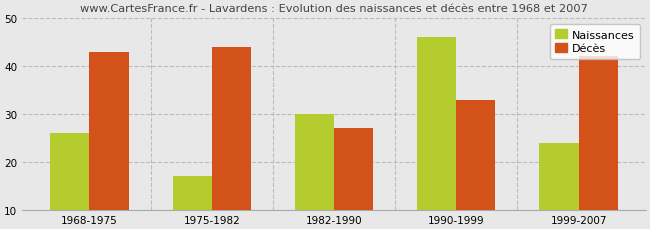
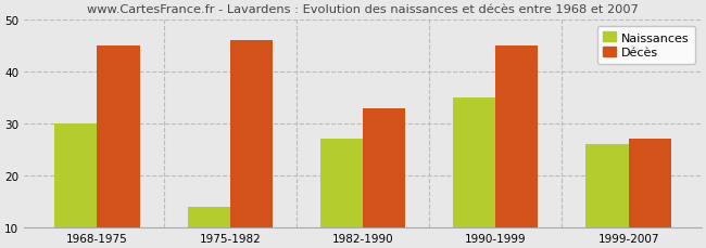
Naissances/1968-1975: 26 -> 30
Décès/1968-1975: 43 -> 45
Naissances/1975-1982: 17 -> 14
Décès/1975-1982: 44 -> 46
Naissances/1982-1990: 30 -> 27
Décès/1982-1990: 27 -> 33
Naissances/1990-1999: 46 -> 35
Décès/1990-1999: 33 -> 45
Naissances/1999-2007: 24 -> 26
Décès/1999-2007: 42 -> 27
